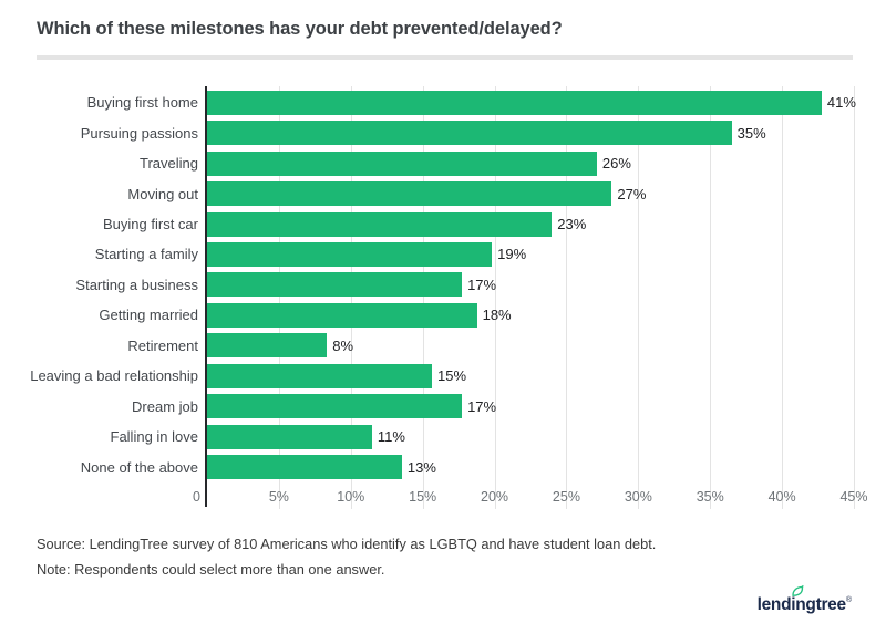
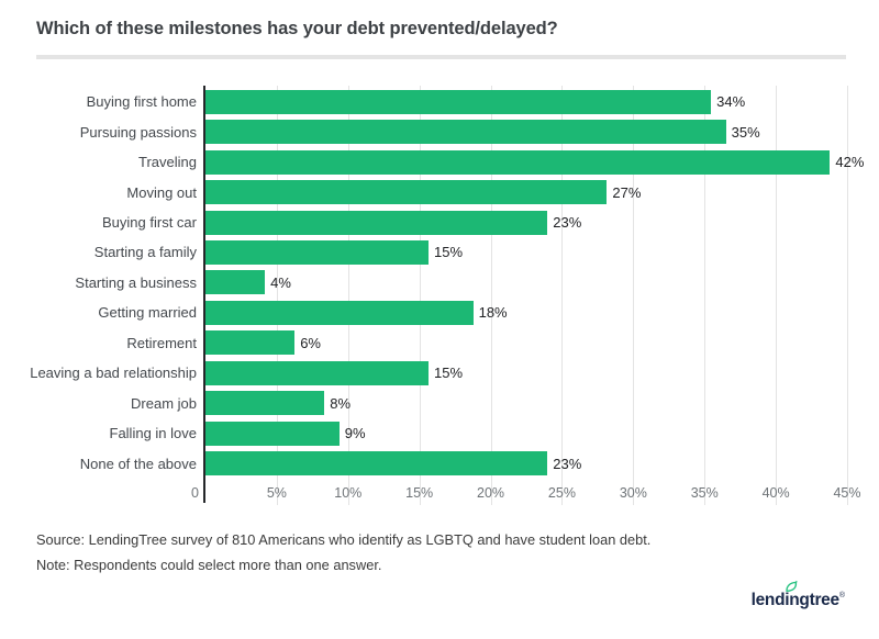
Buying first home: 41% -> 34%
Traveling: 26% -> 42%
Starting a family: 19% -> 15%
Starting a business: 17% -> 4%
Retirement: 8% -> 6%
Dream job: 17% -> 8%
Falling in love: 11% -> 9%
None of the above: 13% -> 23%
